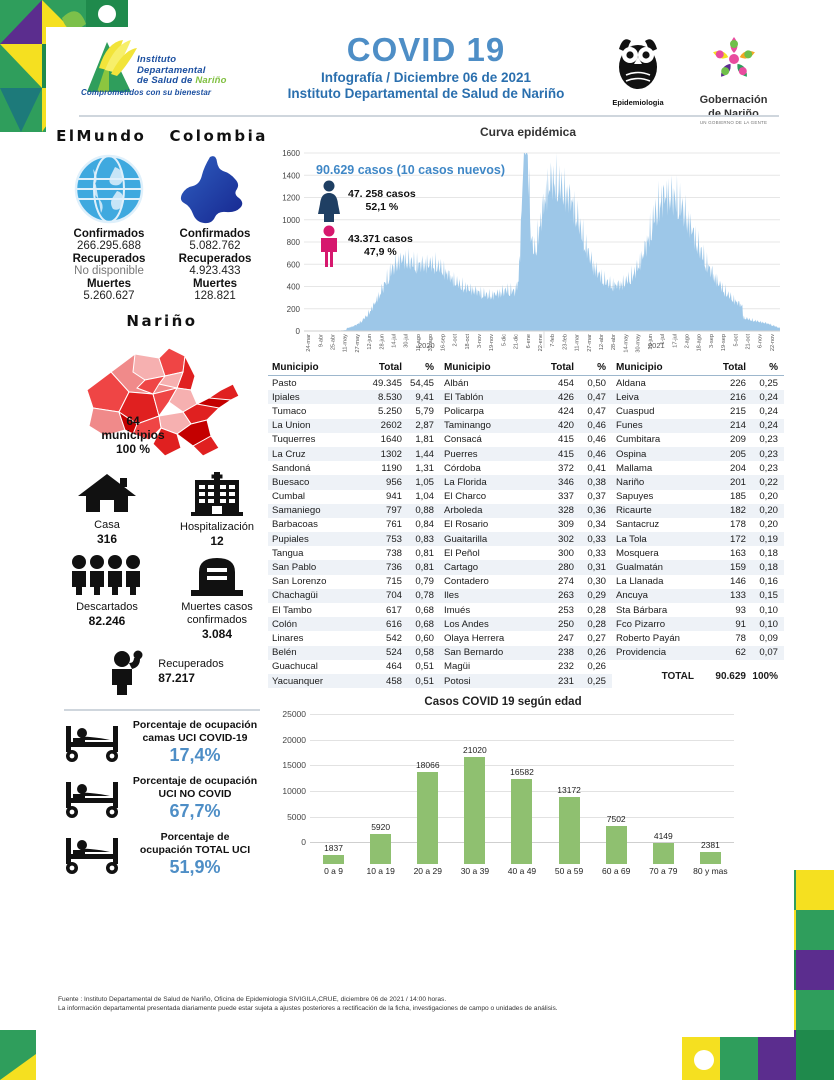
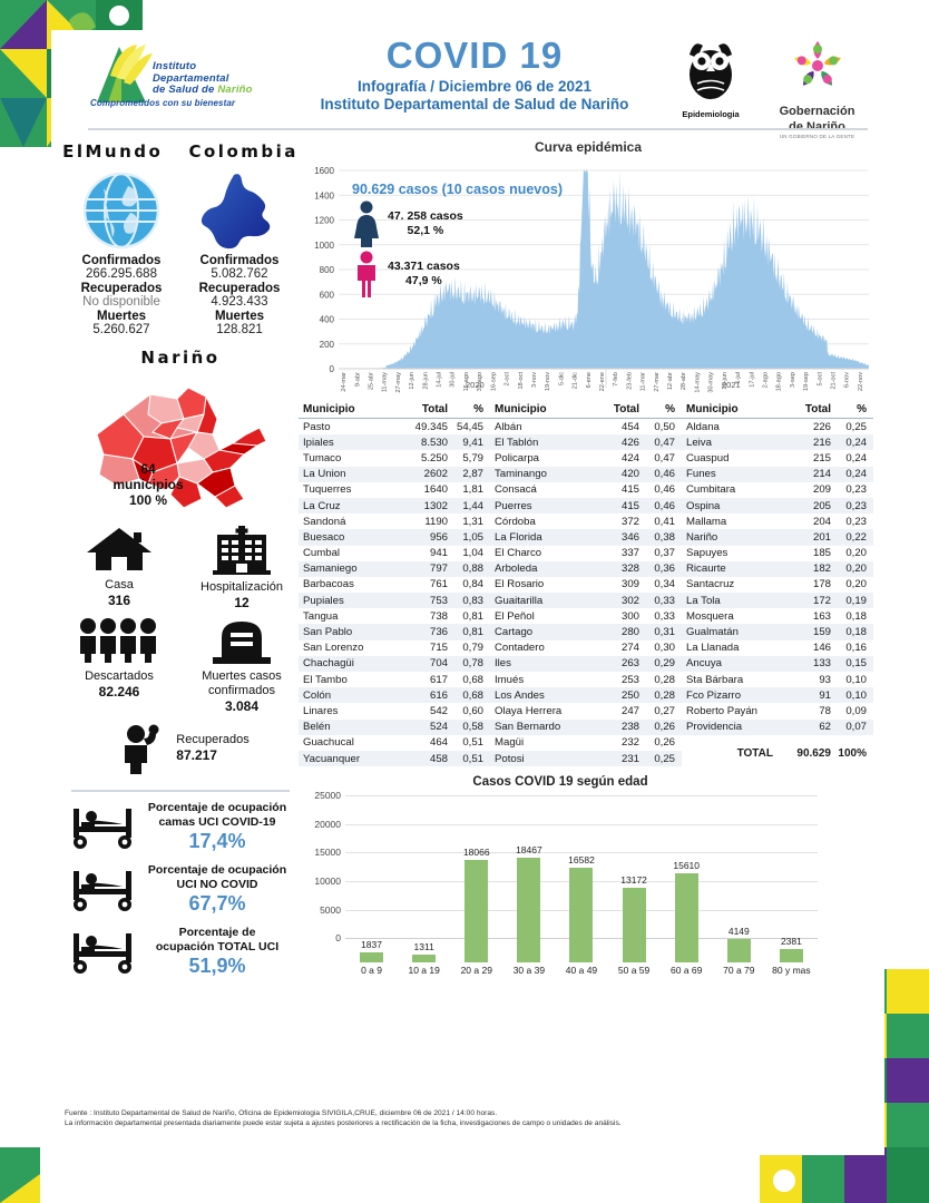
10 a 19: 5920 -> 1311
30 a 39: 21020 -> 18467
60 a 69: 7502 -> 15610
